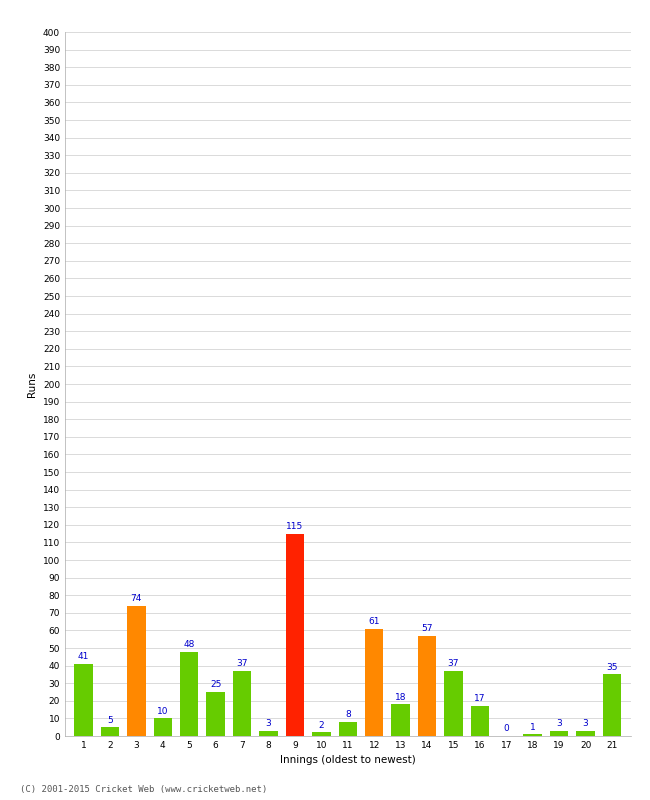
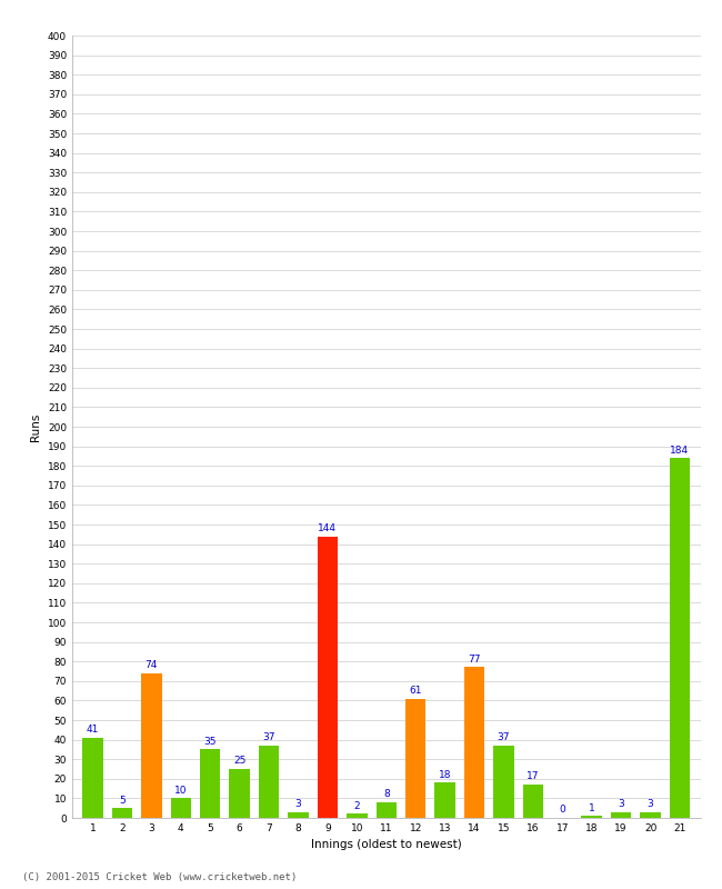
5: 48 -> 35
9: 115 -> 144
14: 57 -> 77
21: 35 -> 184
